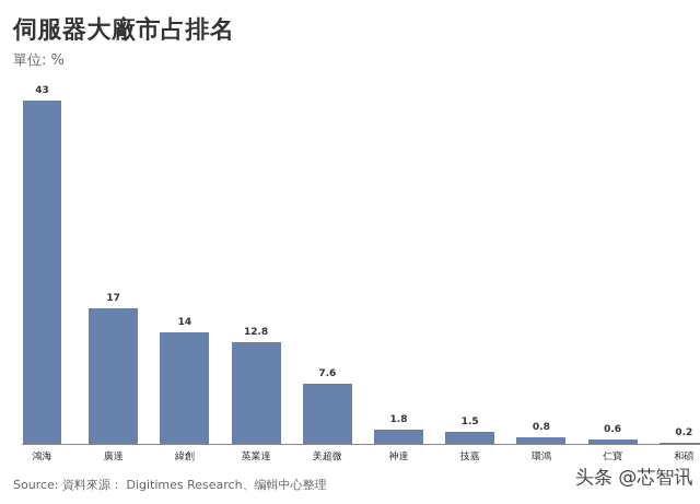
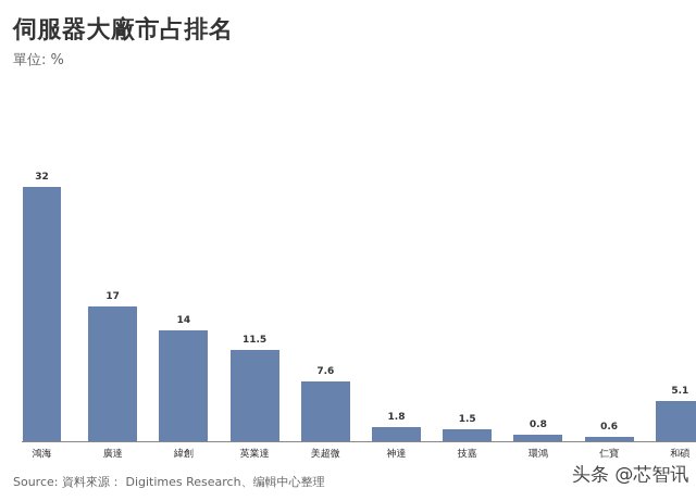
鴻海: 43 -> 32
英業達: 12.8 -> 11.5
和碩: 0.2 -> 5.1
